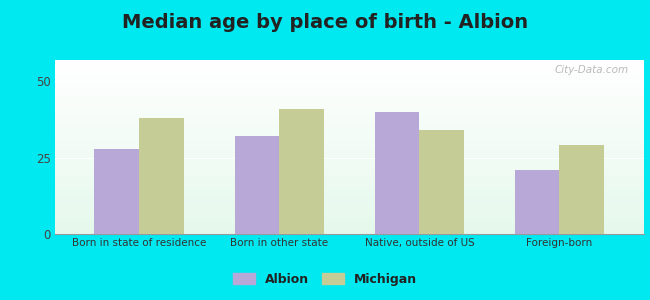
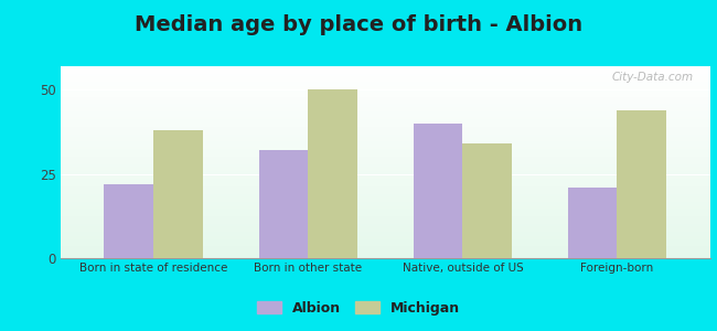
Albion/Born in state of residence: 28 -> 22
Michigan/Born in other state: 41 -> 50
Michigan/Foreign-born: 29 -> 44
